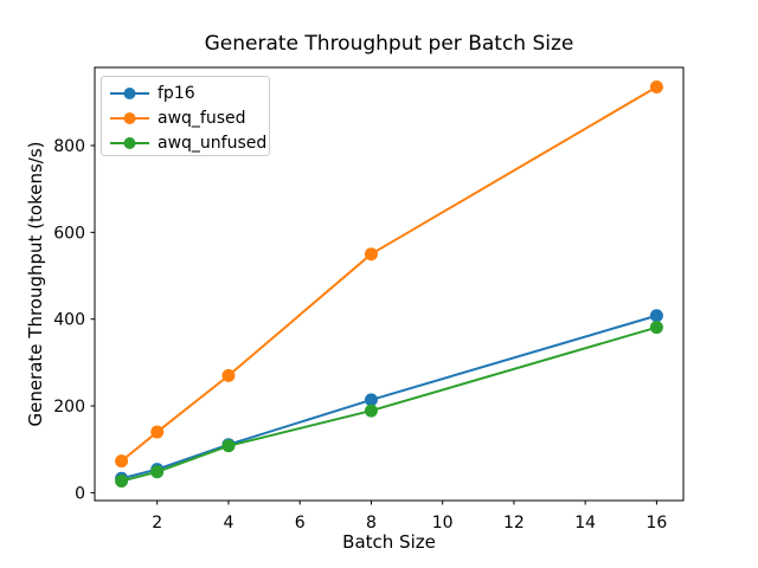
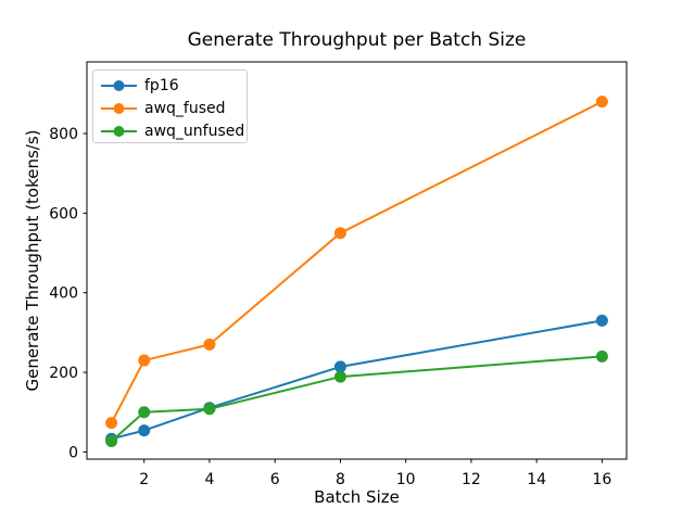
awq_fused/2: 140 -> 230
awq_unfused/2: 50 -> 100
fp16/16: 410 -> 330
awq_fused/16: 940 -> 880
awq_unfused/16: 380 -> 240
